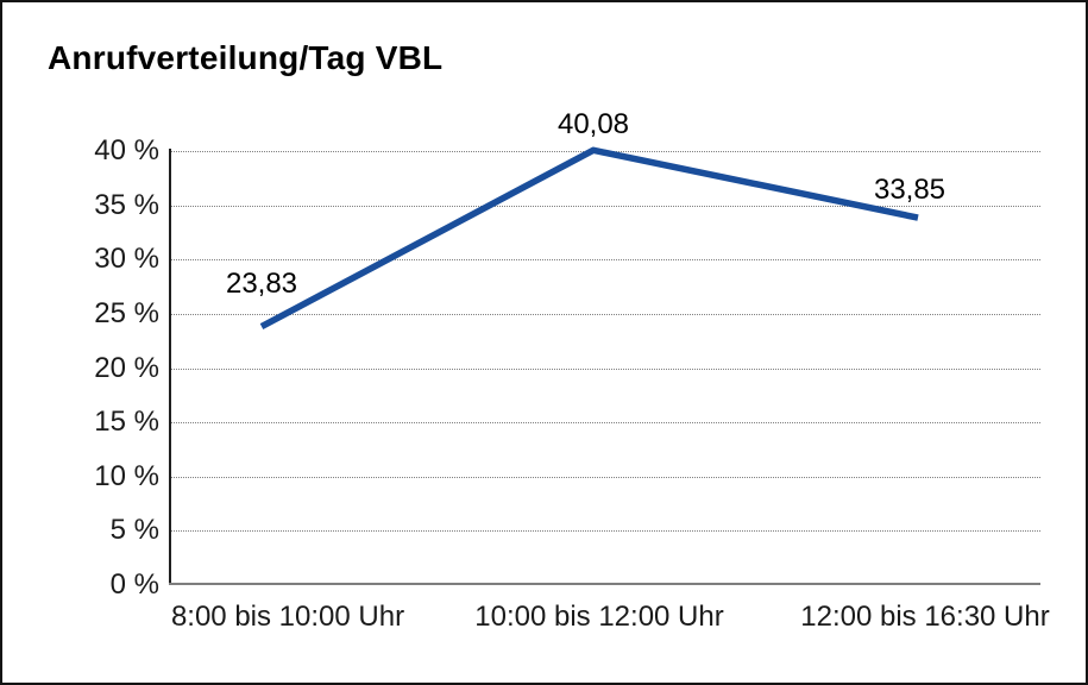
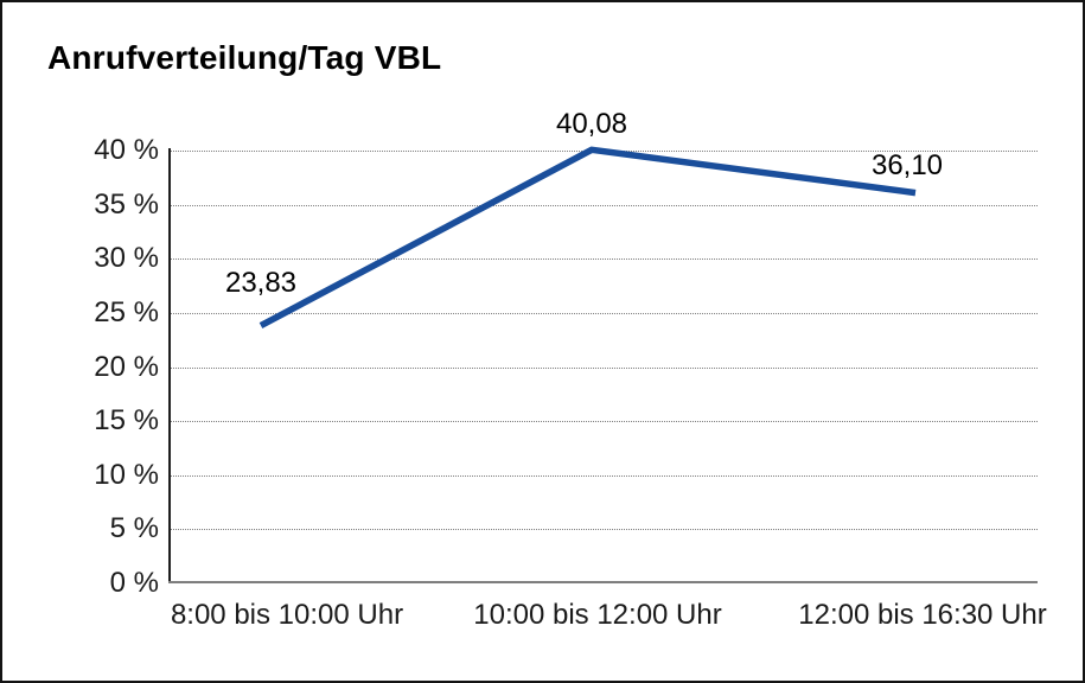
12:00 bis 16:30 Uhr: 33,85 -> 36,10
